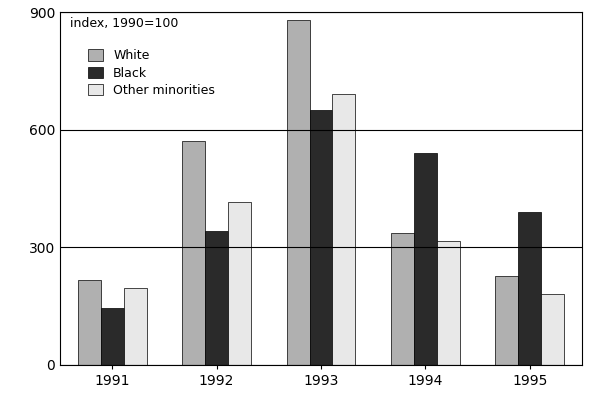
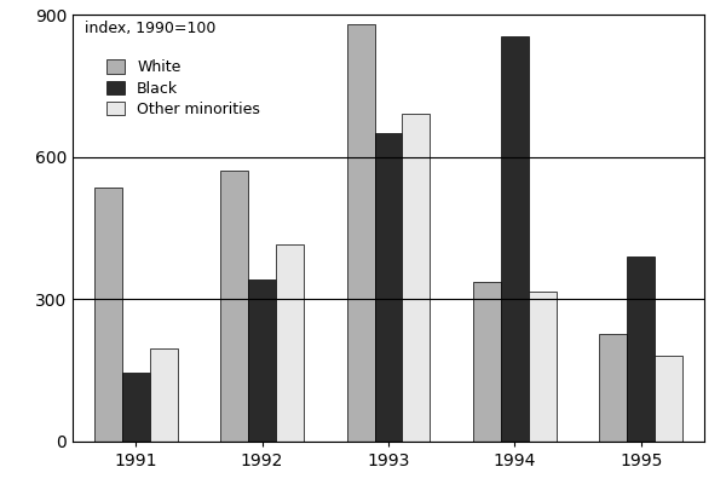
White/1991: 215 -> 535
Black/1994: 540 -> 855
